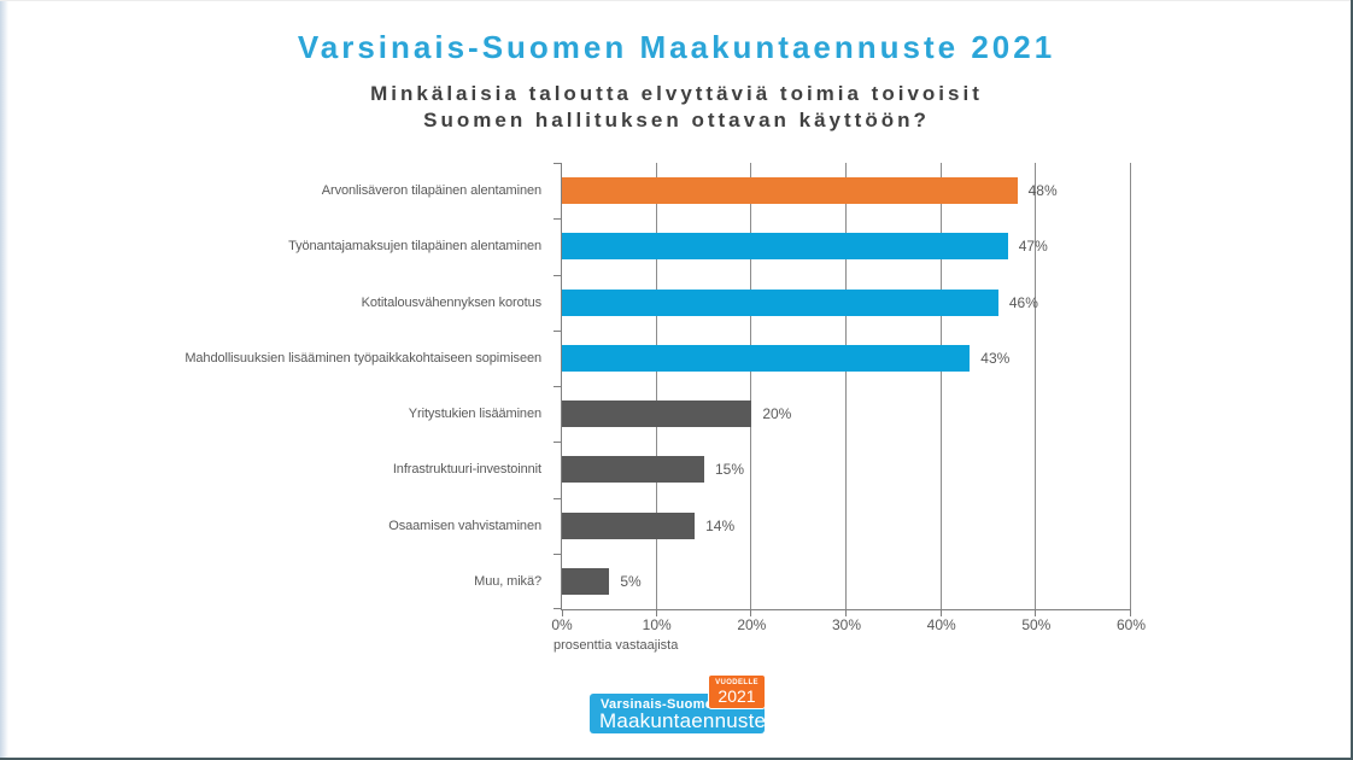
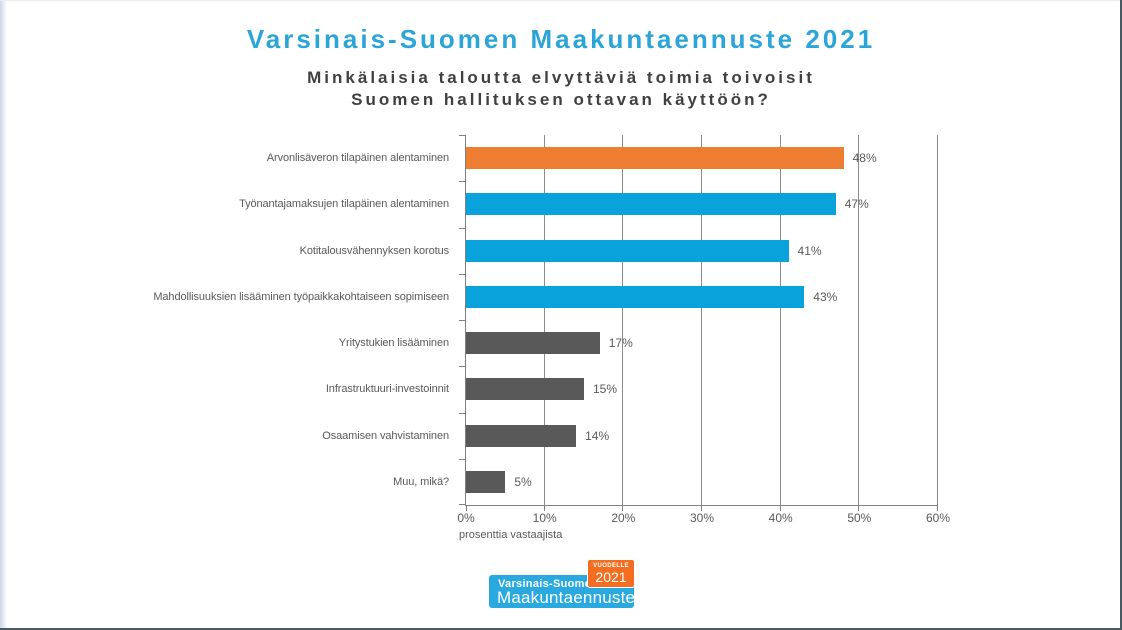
Kotitalousvähennyksen korotus: 46% -> 41%
Yritystukien lisääminen: 20% -> 17%
